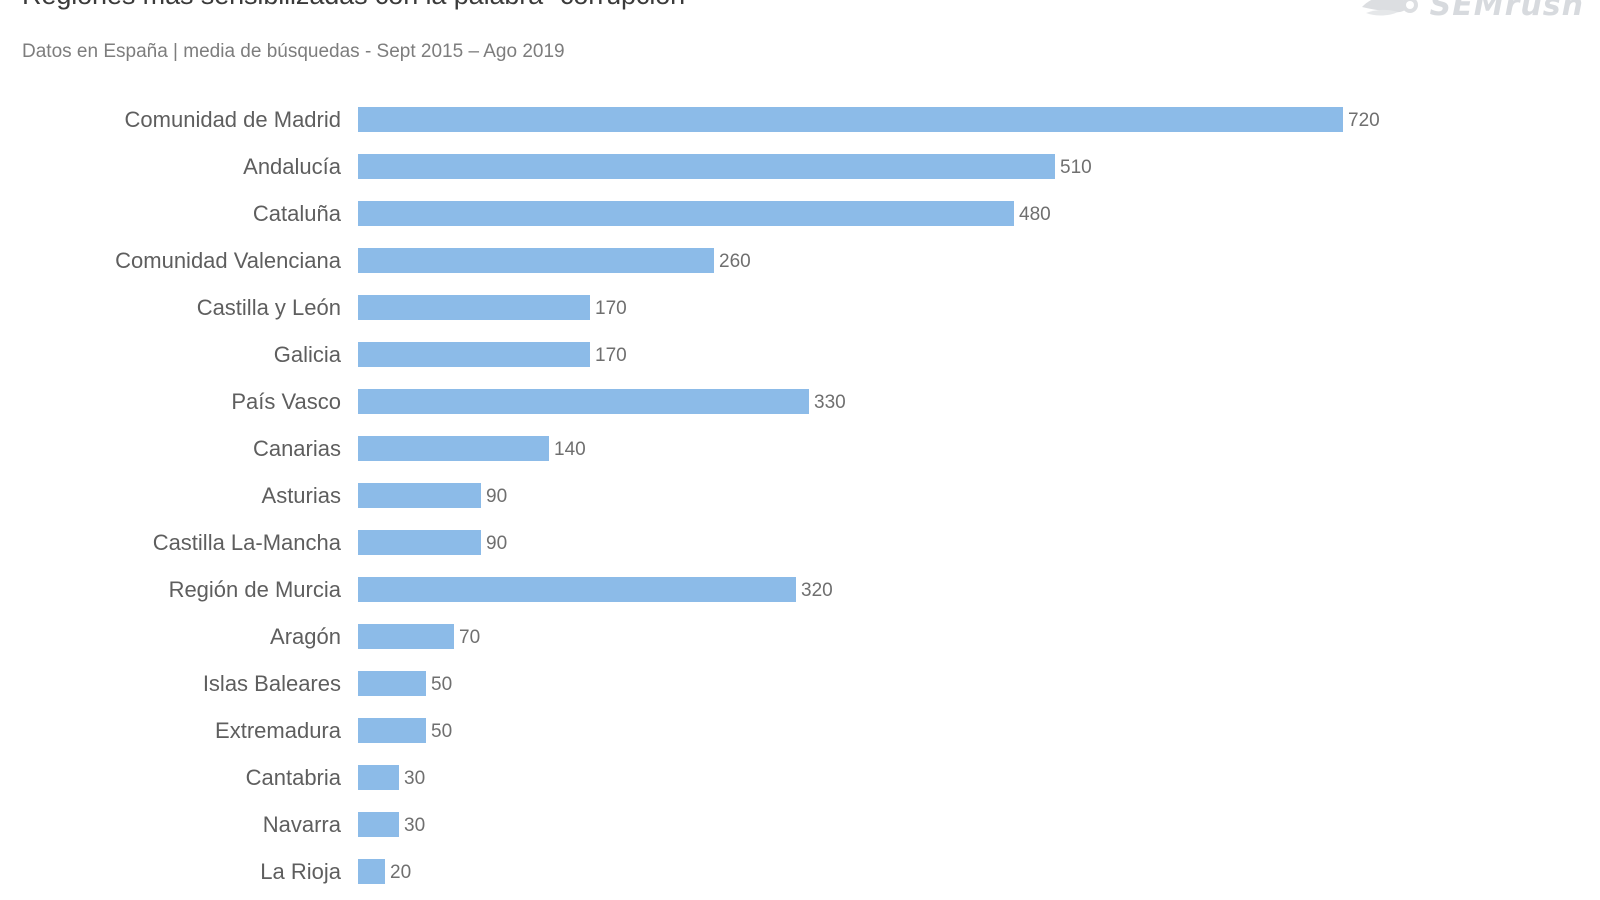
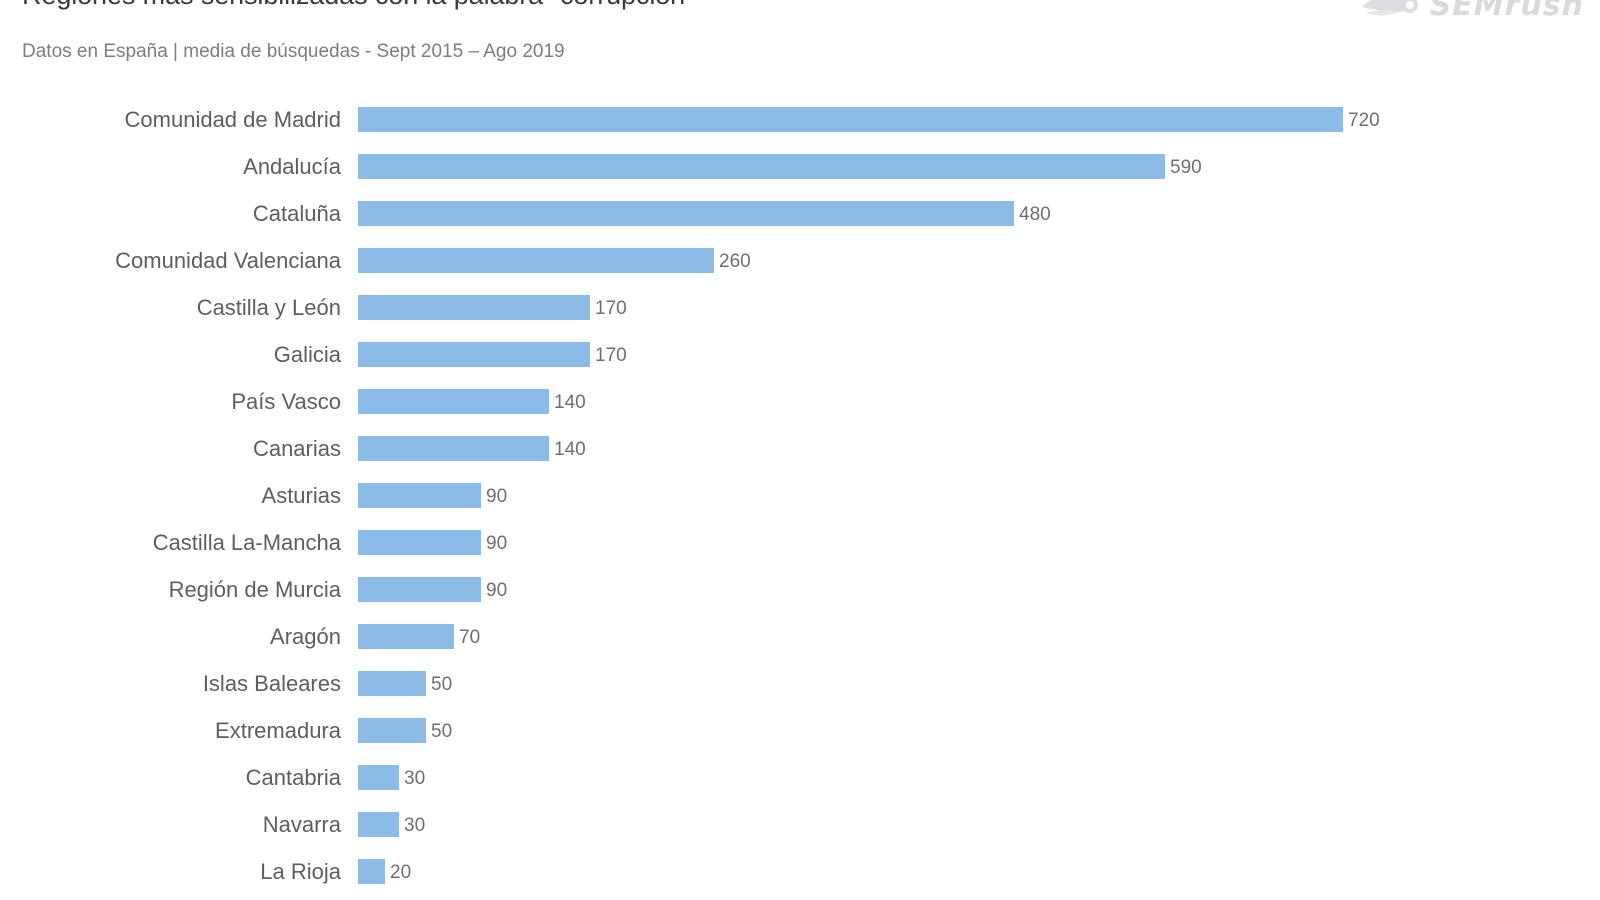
Andalucía: 510 -> 590
País Vasco: 330 -> 140
Región de Murcia: 320 -> 90
